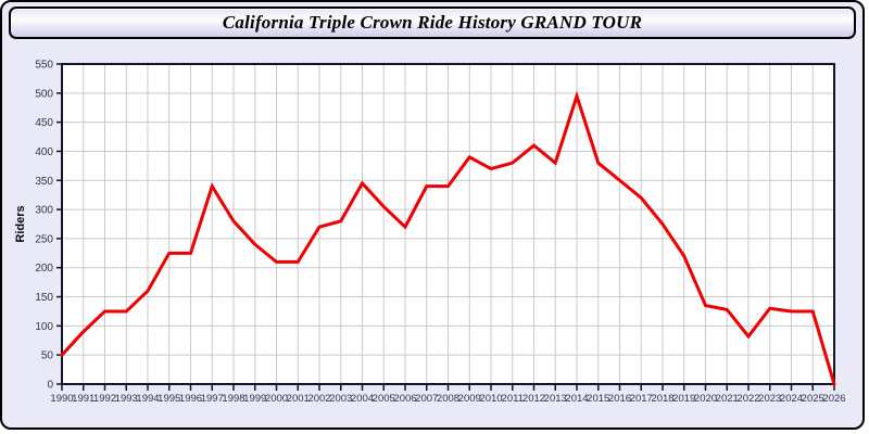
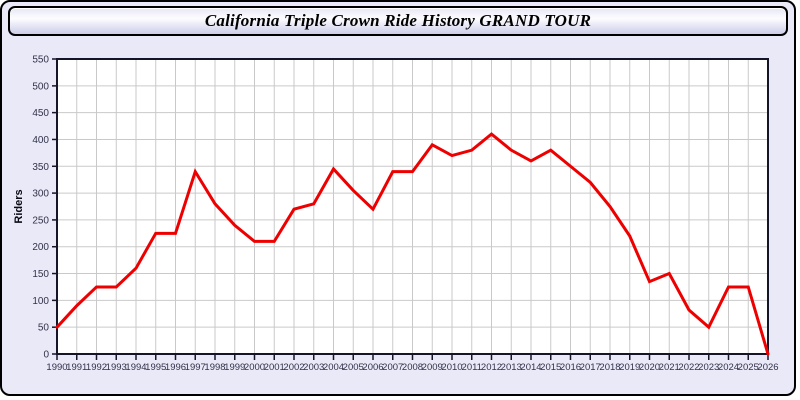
2014: 500 -> 360
2021: 130 -> 150
2023: 130 -> 50
